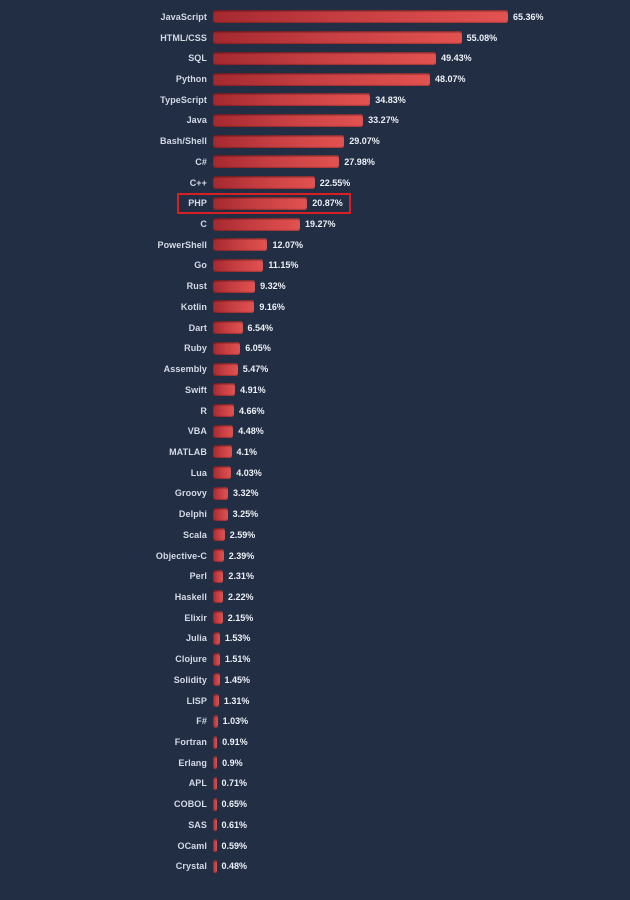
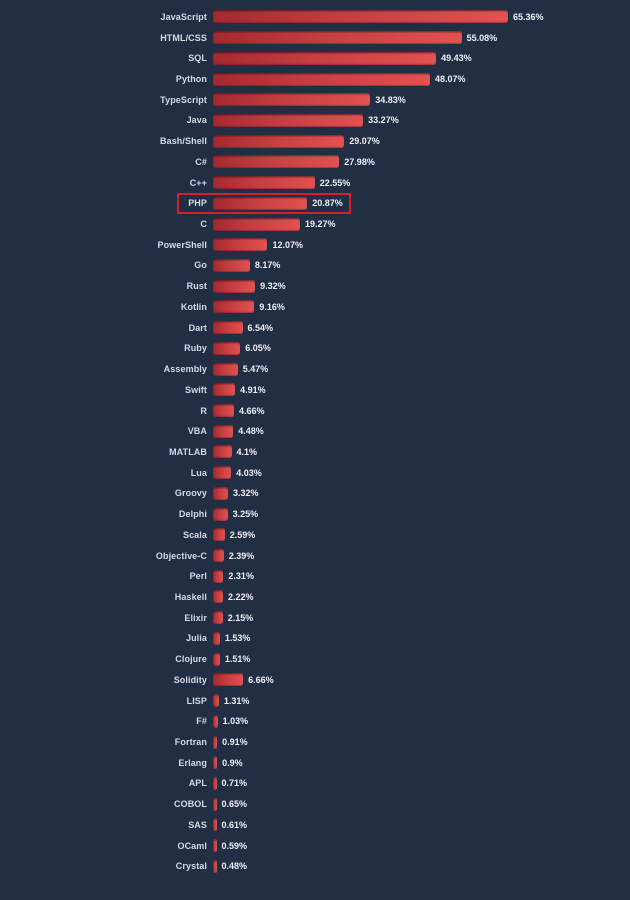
Go: 11.15% -> 8.17%
Solidity: 1.45% -> 6.66%
